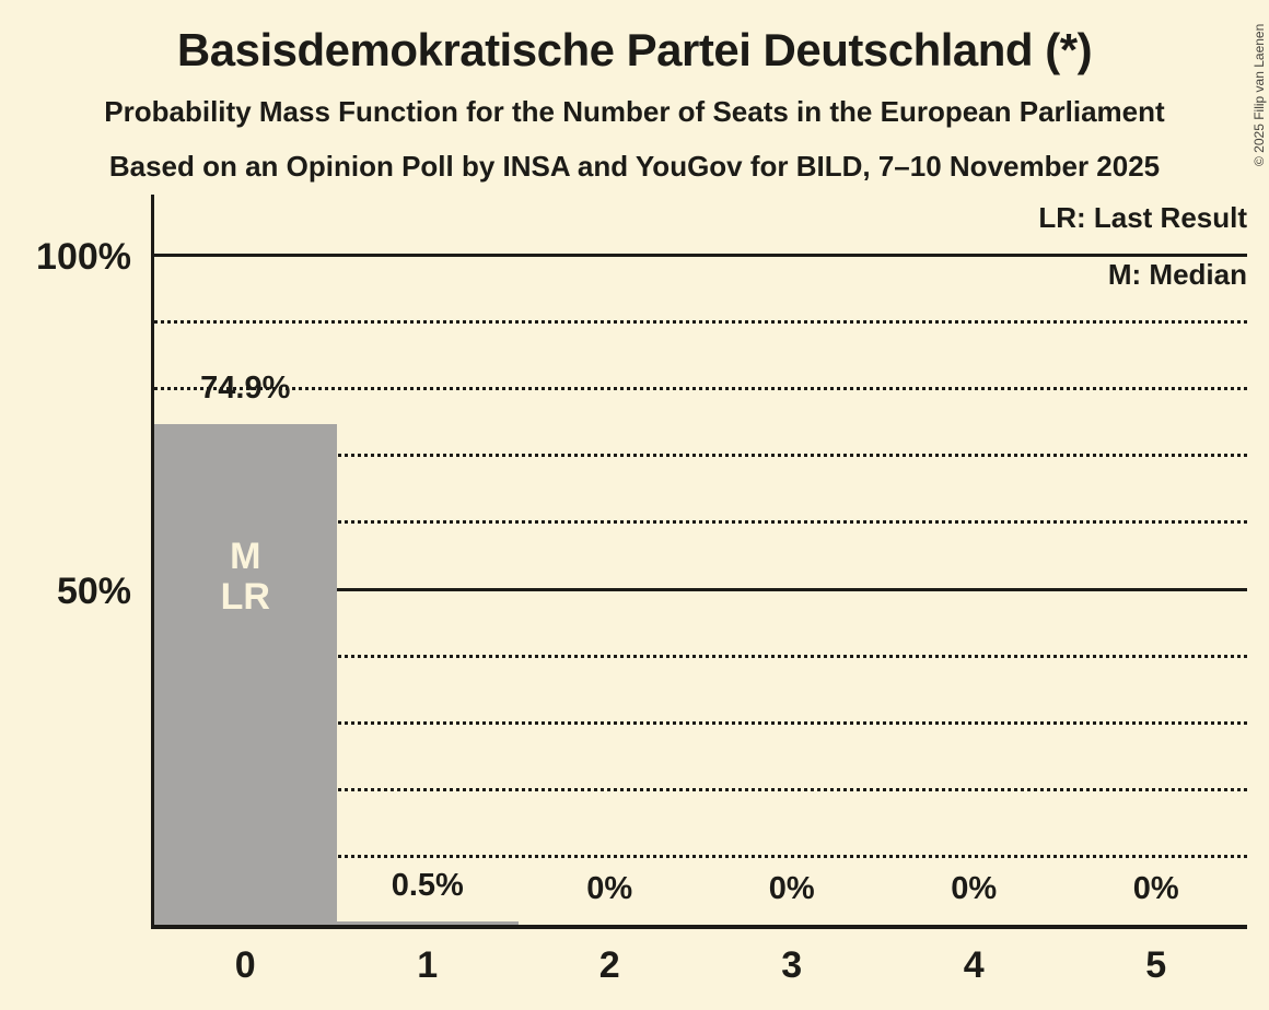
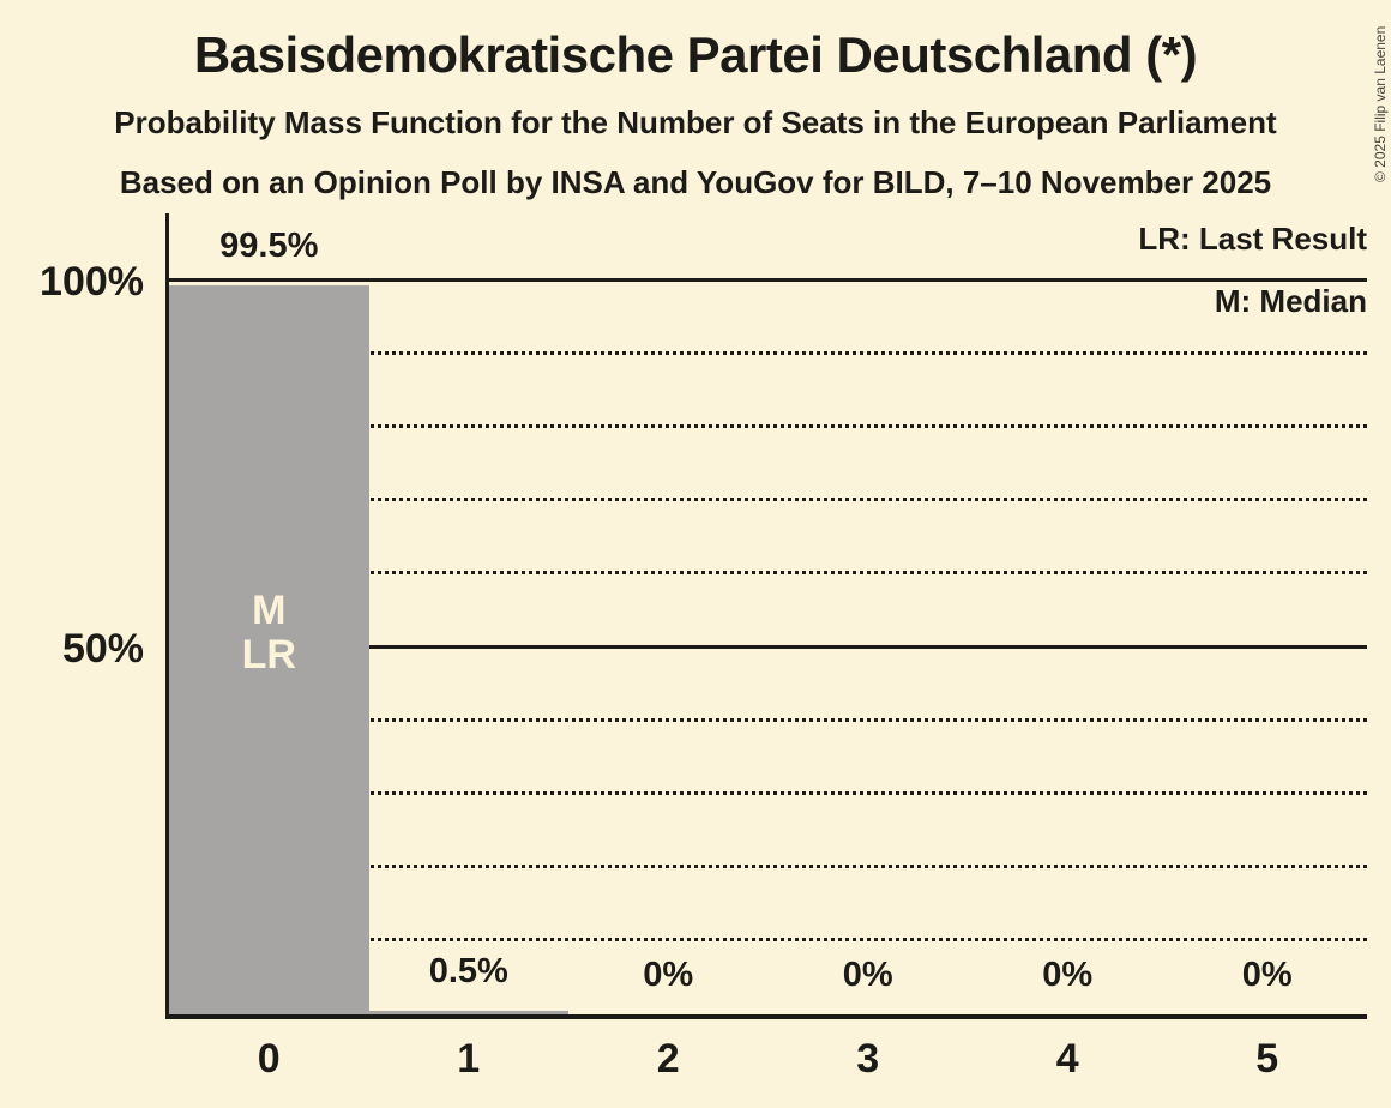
0: 74.9% -> 99.5%
